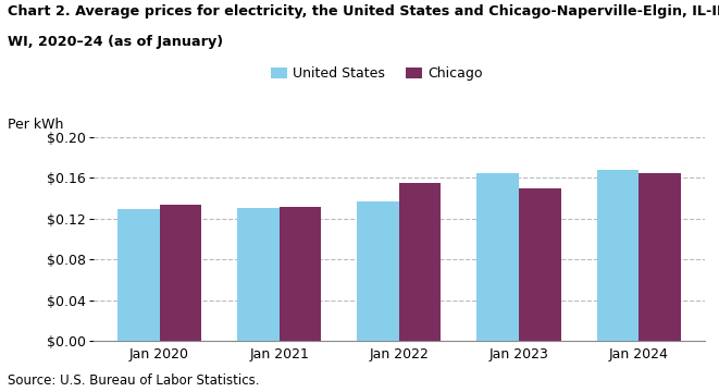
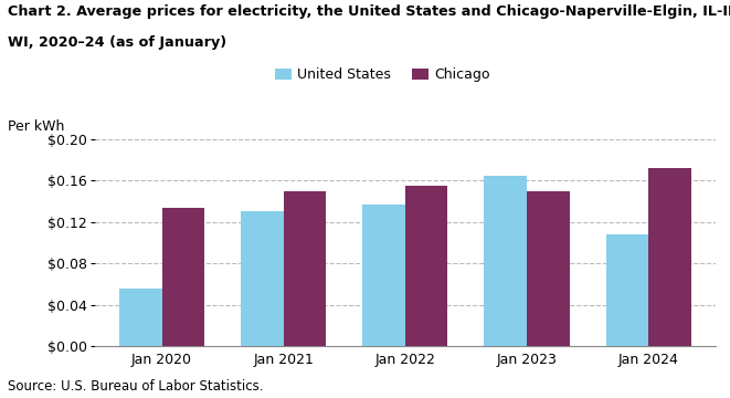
United States/Jan 2020: $0.130 -> $0.056
Chicago/Jan 2021: $0.132 -> $0.150
United States/Jan 2024: $0.168 -> $0.108
Chicago/Jan 2024: $0.165 -> $0.172
